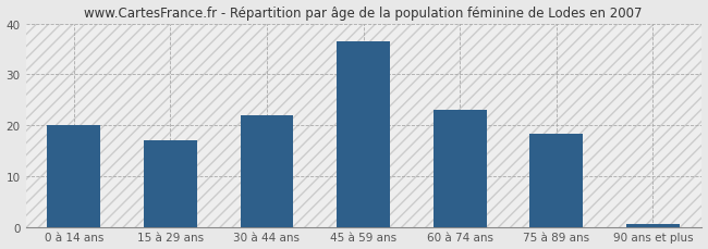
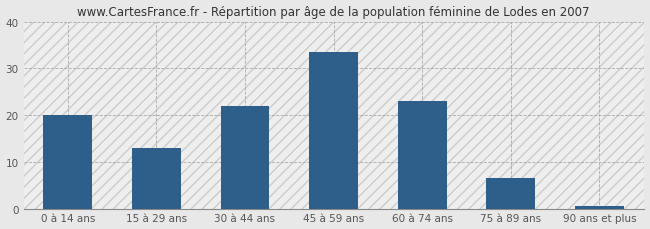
15 à 29 ans: 17.0 -> 13.0
45 à 59 ans: 36.5 -> 33.5
75 à 89 ans: 18.3 -> 6.5
